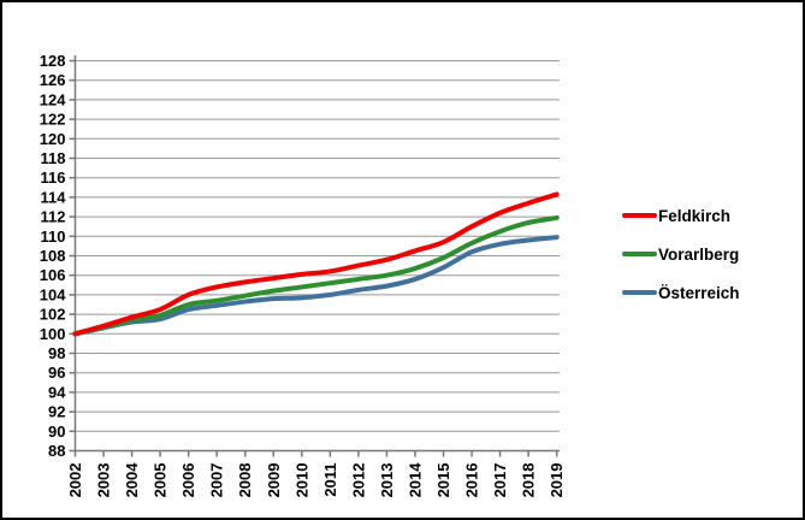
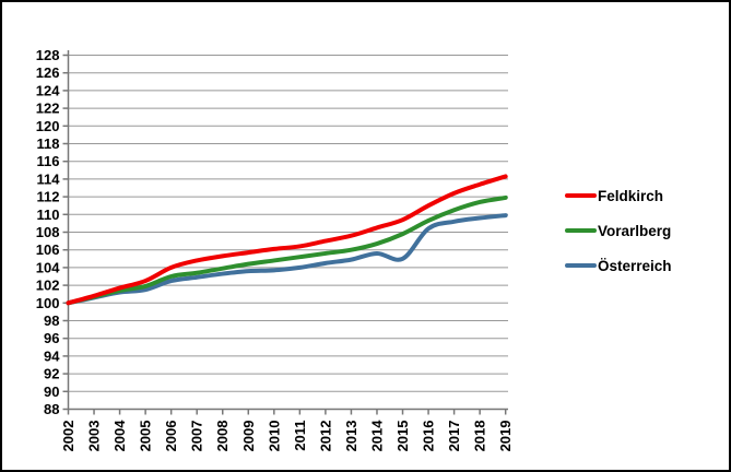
Österreich/2015: 107 -> 105
